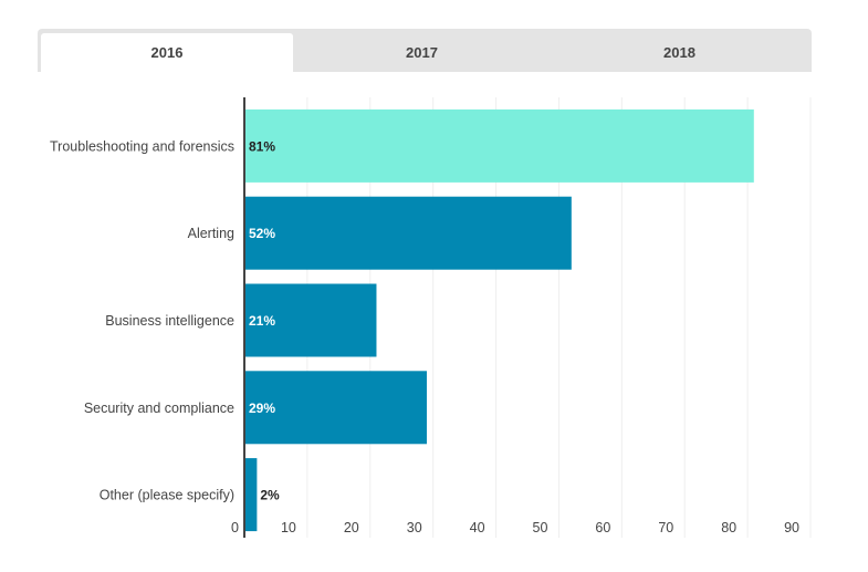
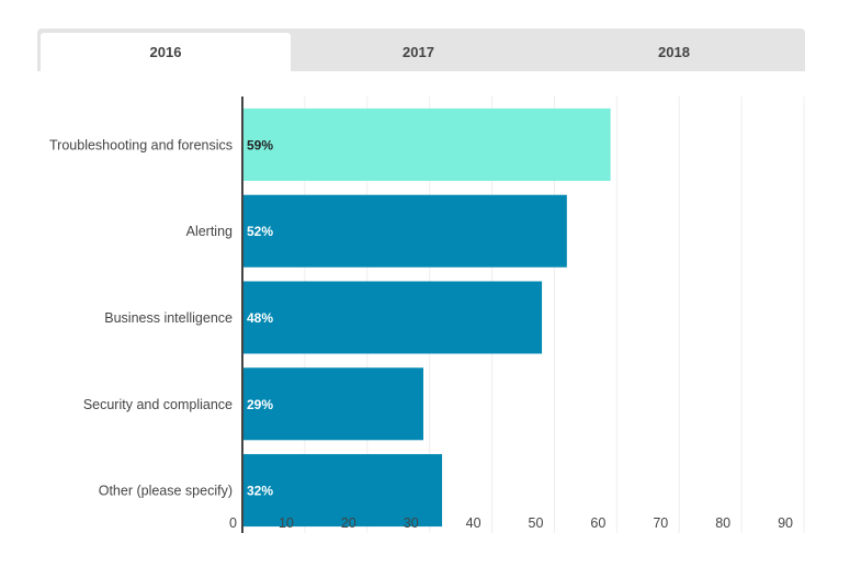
Troubleshooting and forensics: 81% -> 59%
Business intelligence: 21% -> 48%
Other (please specify): 2% -> 32%
